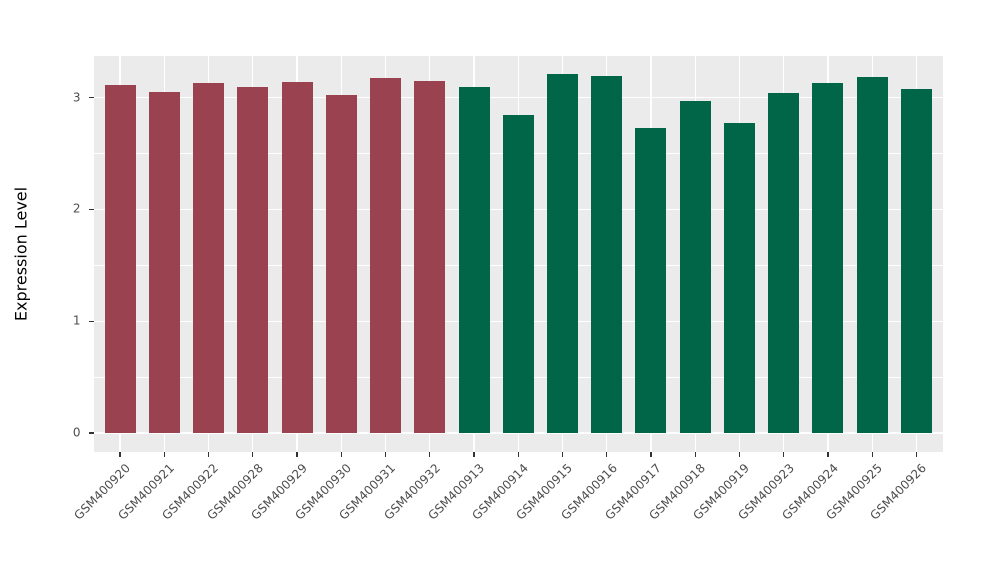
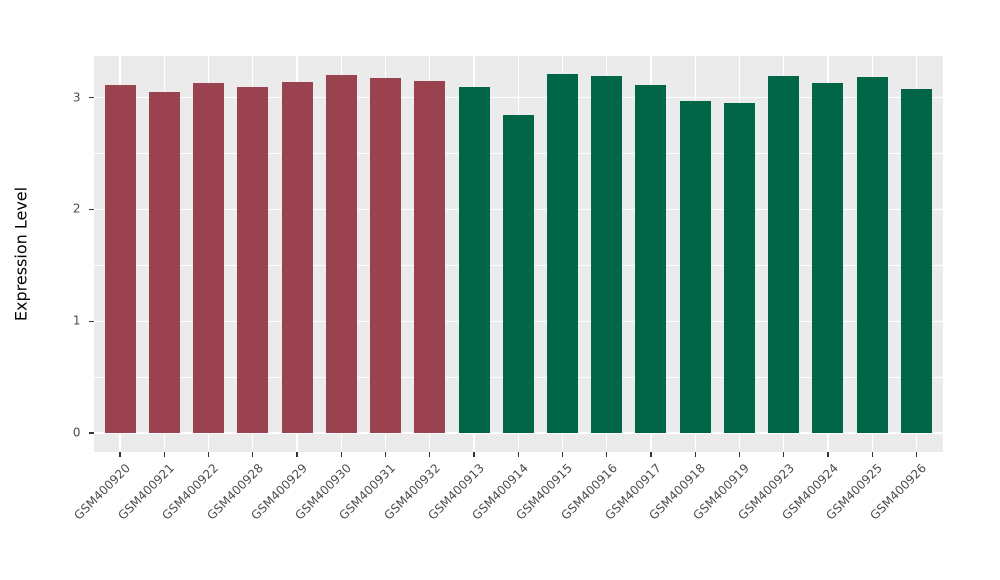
GSM400930: 3.02 -> 3.20
GSM400917: 2.73 -> 3.11
GSM400919: 2.77 -> 2.95
GSM400923: 3.04 -> 3.19
